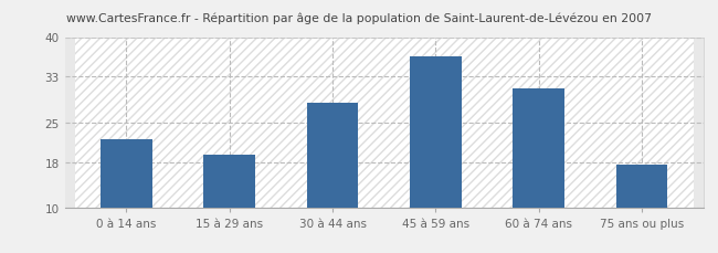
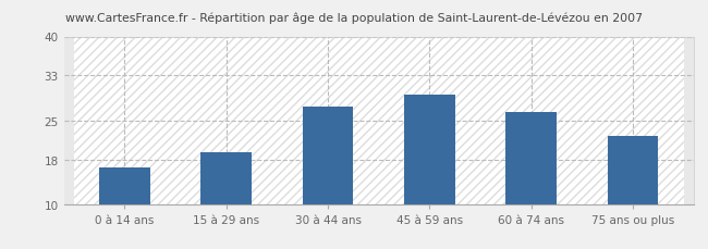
0 à 14 ans: 22.0 -> 16.6
30 à 44 ans: 28.5 -> 27.4
45 à 59 ans: 36.5 -> 29.6
60 à 74 ans: 31.0 -> 26.4
75 ans ou plus: 17.5 -> 22.2
